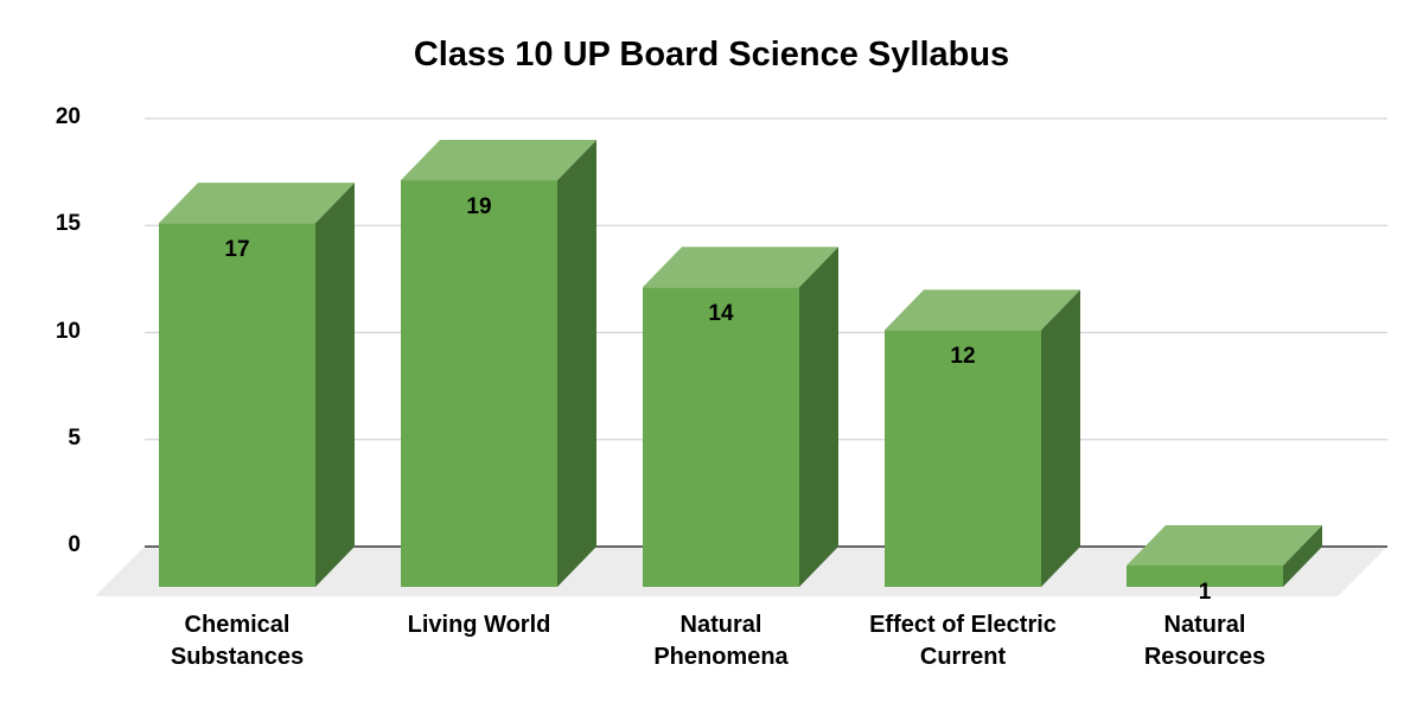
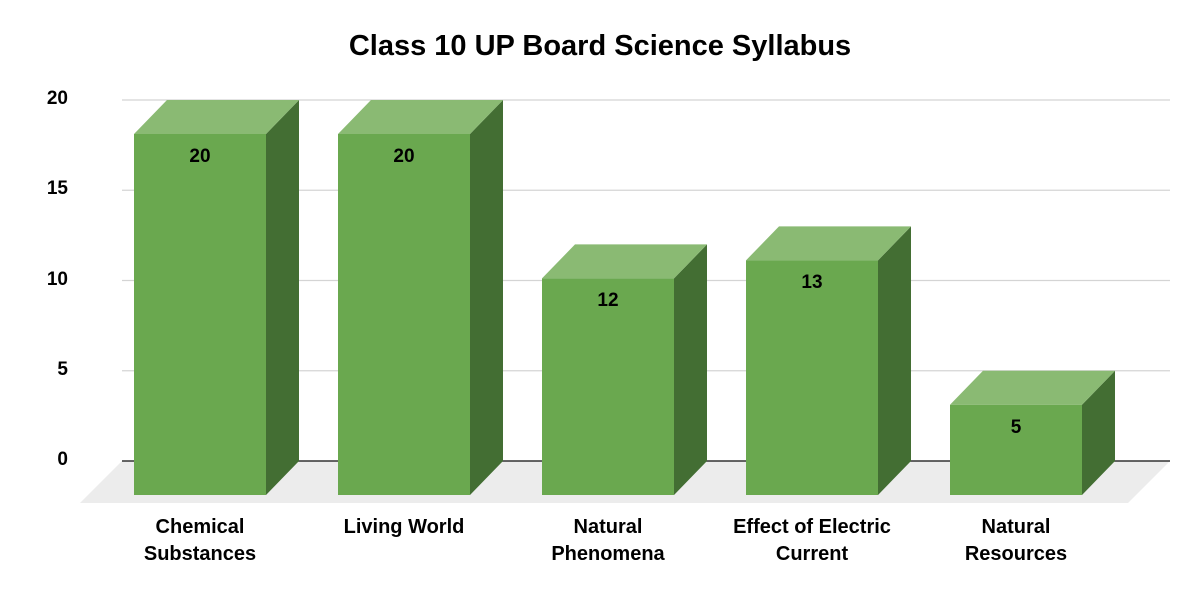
Chemical Substances: 17 -> 20
Living World: 19 -> 20
Natural Phenomena: 14 -> 12
Effect of Electric Current: 12 -> 13
Natural Resources: 1 -> 5
